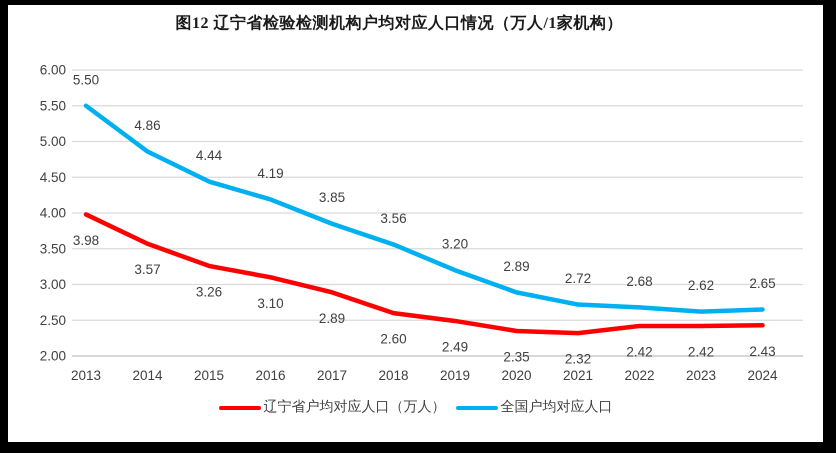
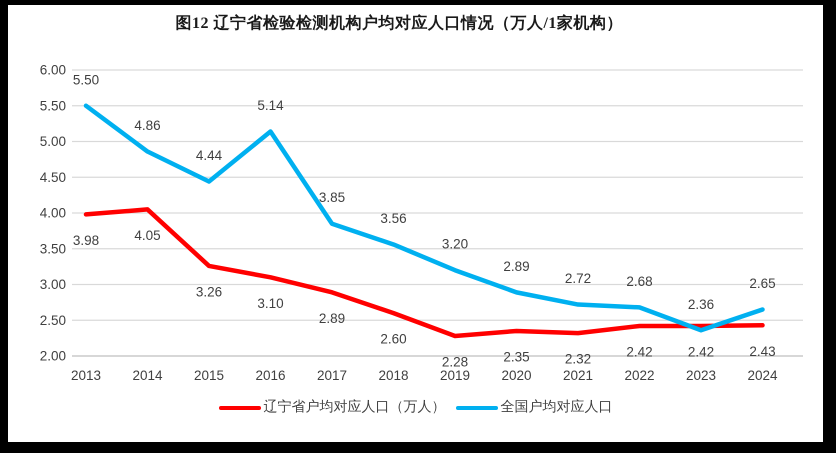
辽宁省户均对应人口（万人）/2014: 3.57 -> 4.05
全国户均对应人口/2016: 4.19 -> 5.14
辽宁省户均对应人口（万人）/2019: 2.49 -> 2.28
全国户均对应人口/2023: 2.62 -> 2.36
